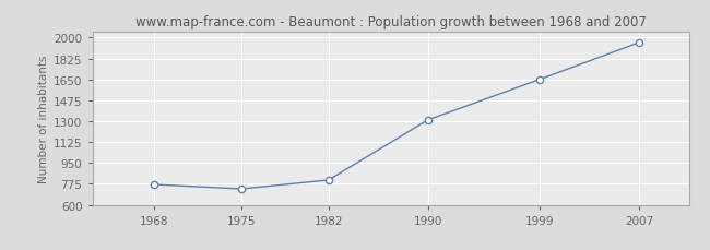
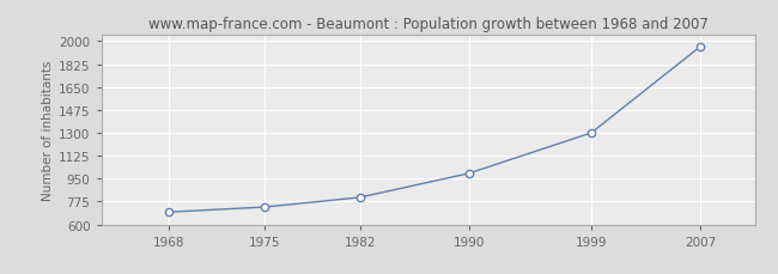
1968: 770 -> 700
1990: 1310 -> 990
1999: 1650 -> 1300
